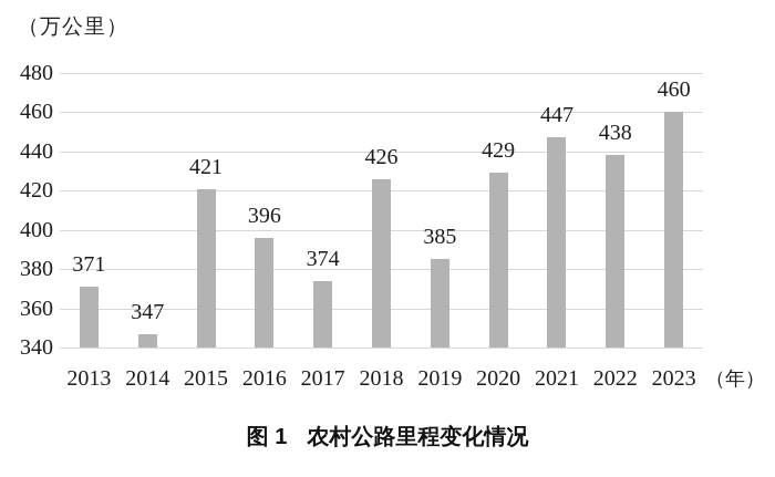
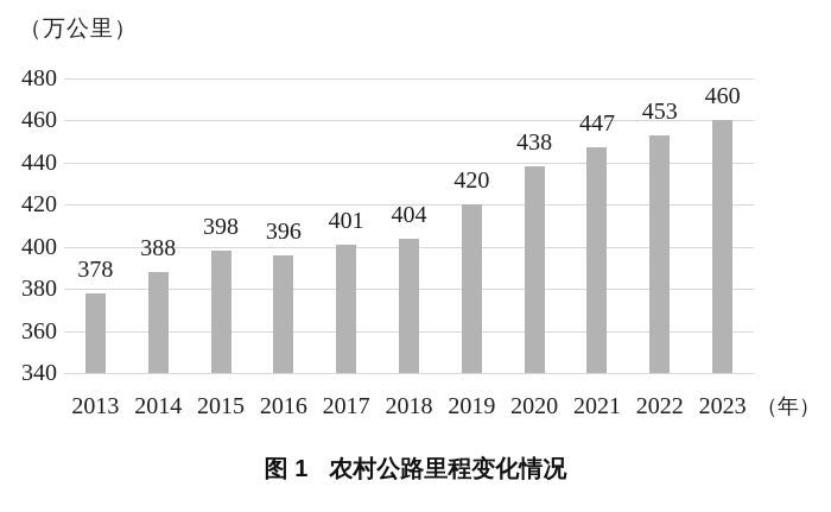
2013: 371 -> 378
2014: 347 -> 388
2015: 421 -> 398
2017: 374 -> 401
2018: 426 -> 404
2019: 385 -> 420
2020: 429 -> 438
2022: 438 -> 453
